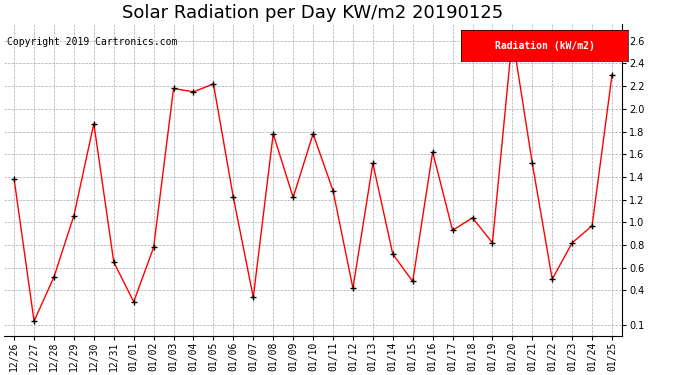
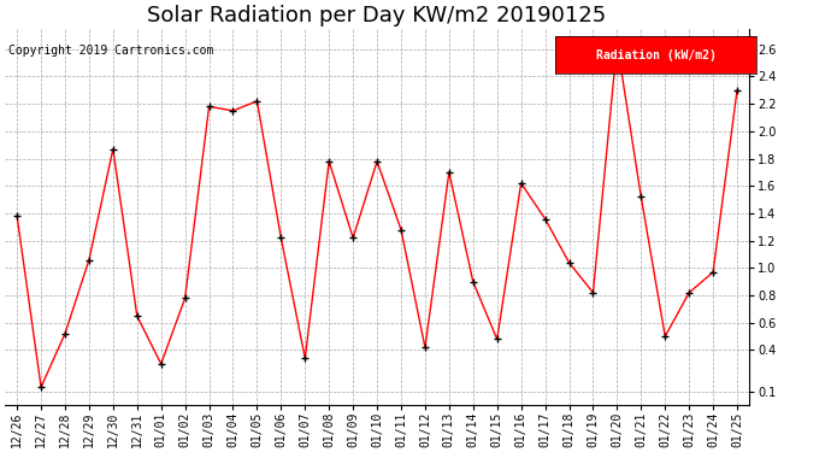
01/13: 1.52 -> 1.70
01/14: 0.72 -> 0.90
01/17: 0.93 -> 1.36
